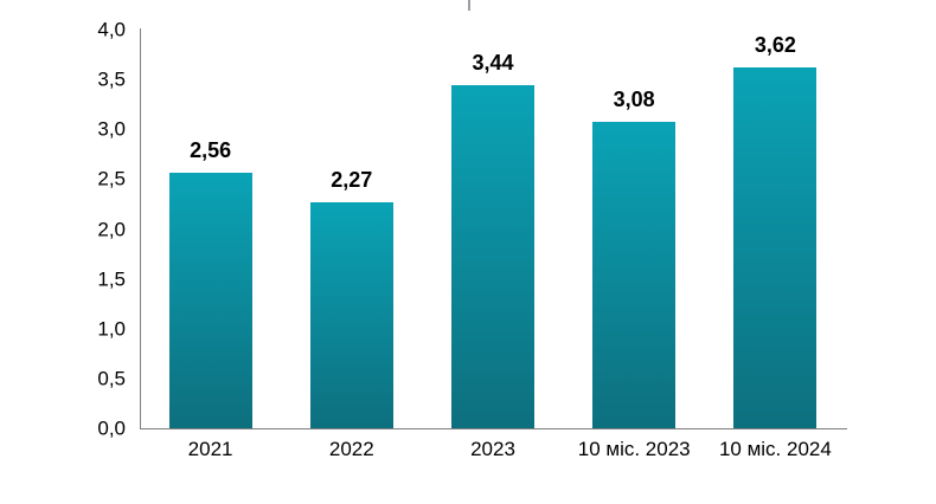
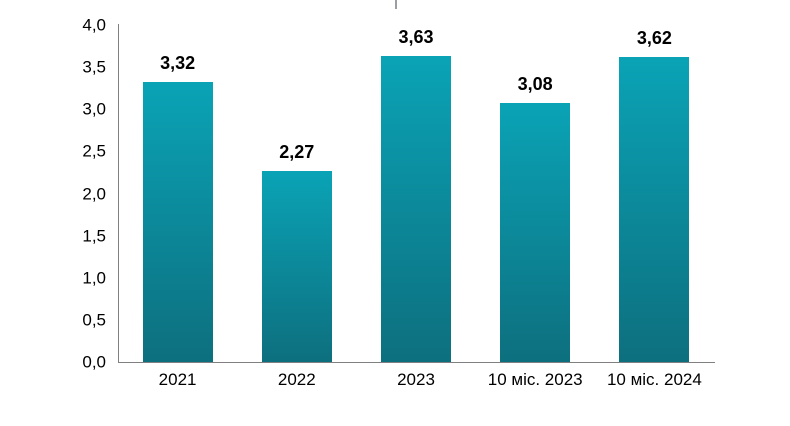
2021: 2,56 -> 3,32
2023: 3,44 -> 3,63
